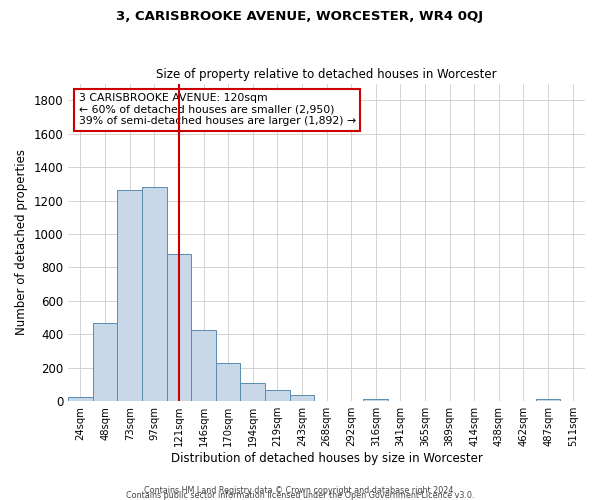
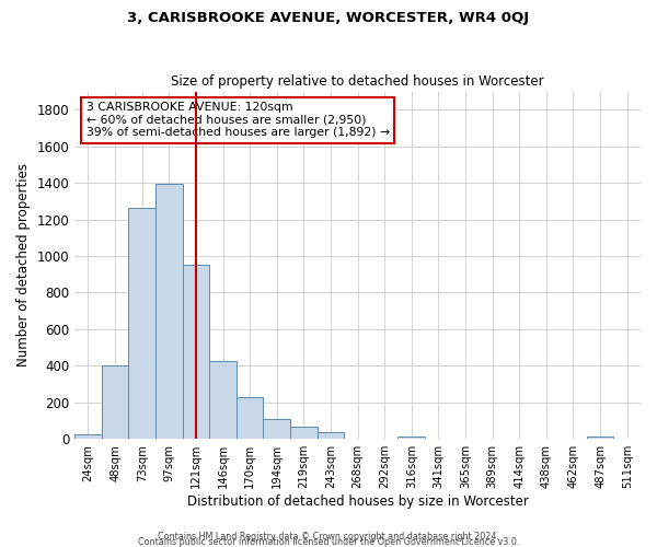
48sqm: 470 -> 400
97sqm: 1280 -> 1400
121sqm: 880 -> 950
